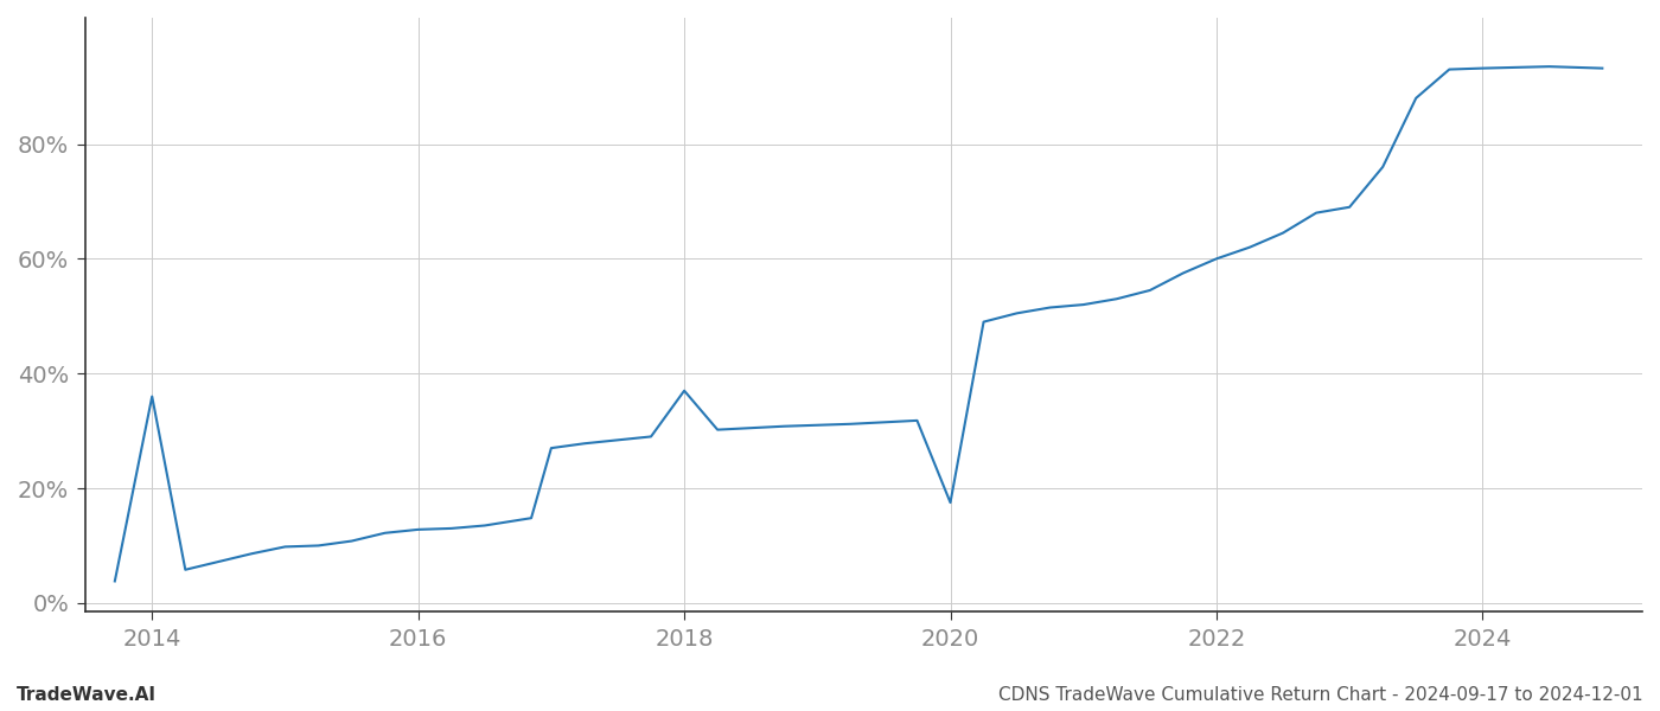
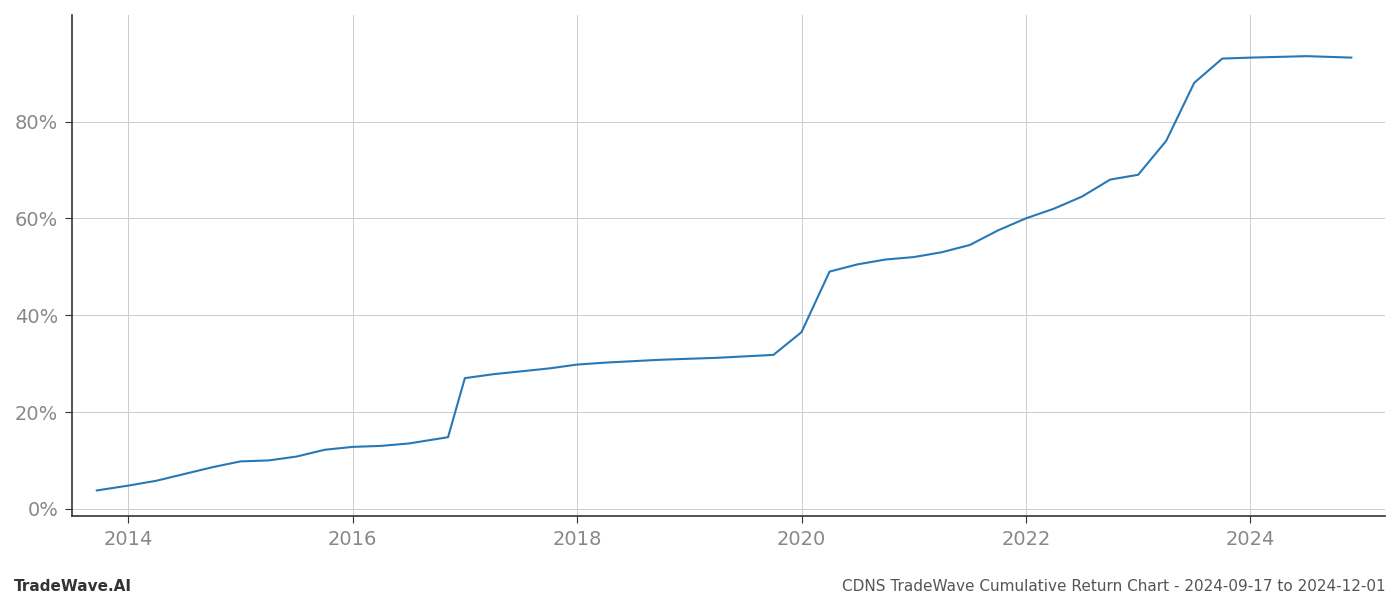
2014: 36.0% -> 4.8%
2018: 37.0% -> 29.8%
2020: 17.5% -> 36.5%
